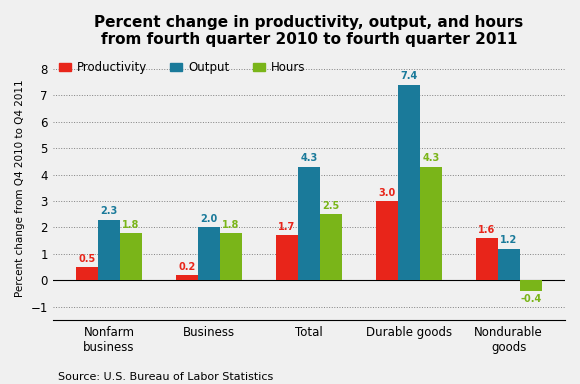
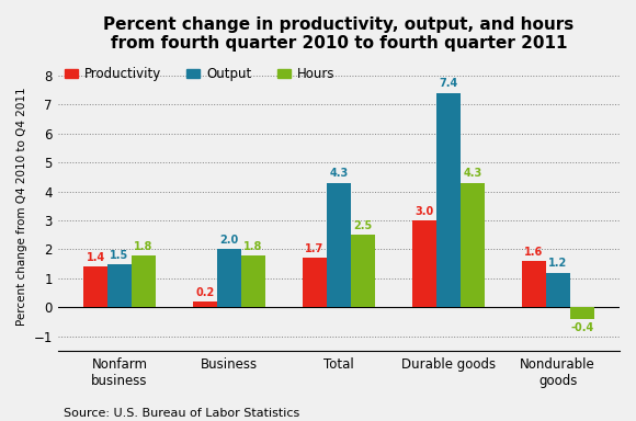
Productivity/Nonfarm business: 0.5 -> 1.4
Output/Nonfarm business: 2.3 -> 1.5
